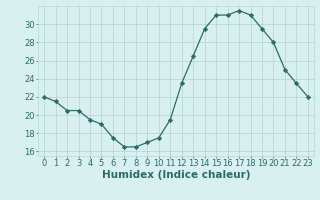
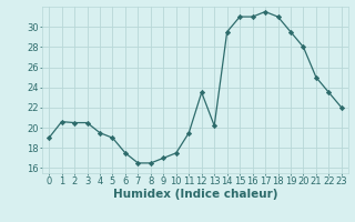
0: 22.0 -> 19.0
1: 21.5 -> 20.6
13: 26.5 -> 20.2
